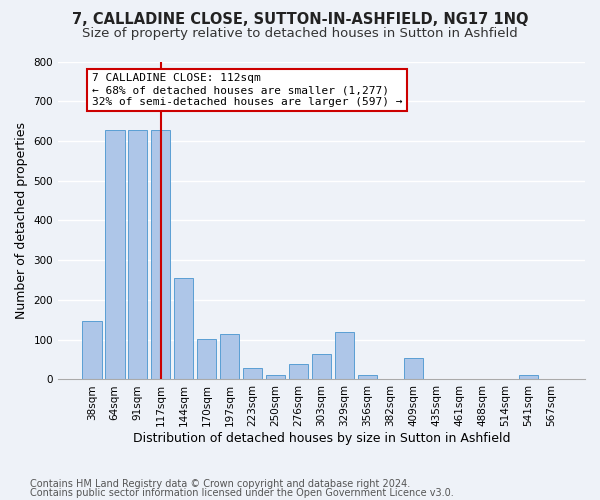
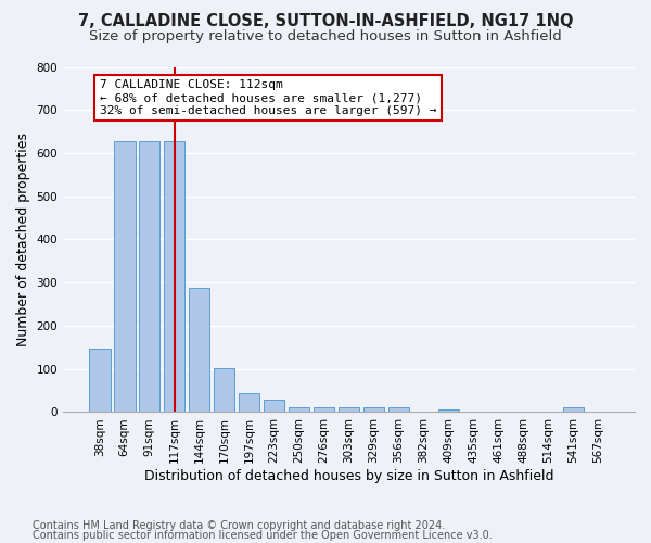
144sqm: 255 -> 287
197sqm: 115 -> 44
276sqm: 40 -> 10
303sqm: 65 -> 10
329sqm: 120 -> 10
409sqm: 55 -> 5
